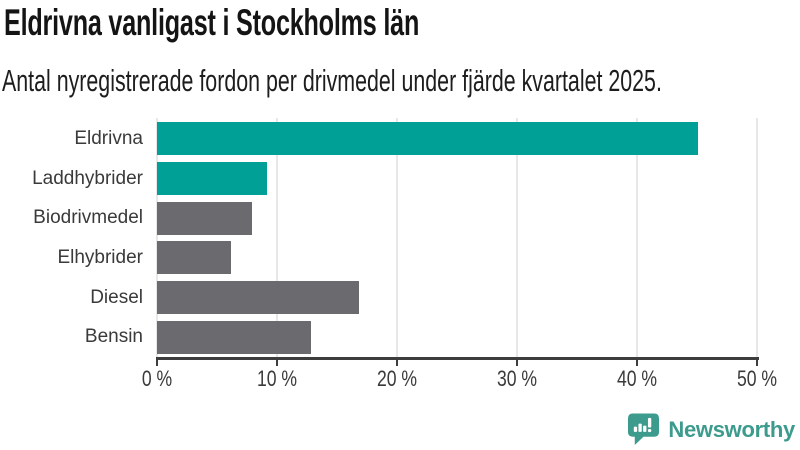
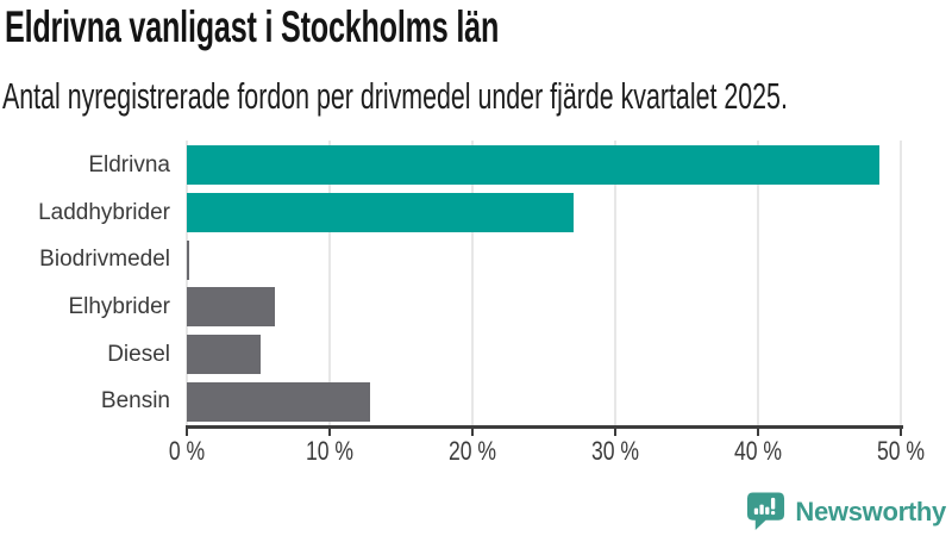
Eldrivna: 45.1% -> 48.5%
Laddhybrider: 9.2% -> 27.1%
Biodrivmedel: 7.9% -> 0.1%
Diesel: 16.8% -> 5.2%
